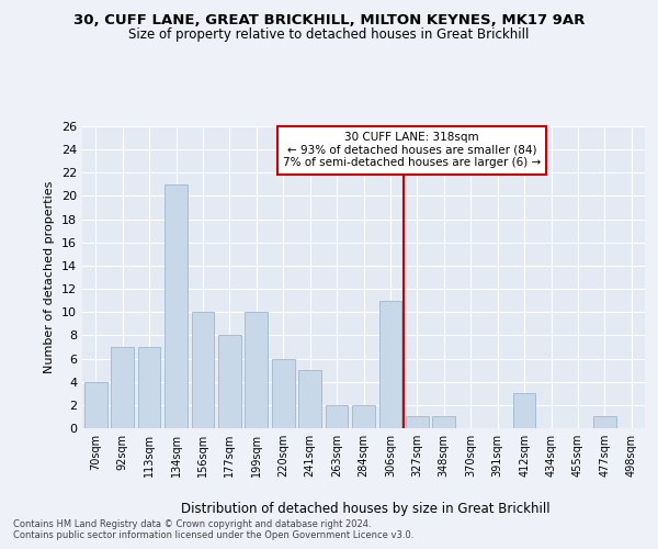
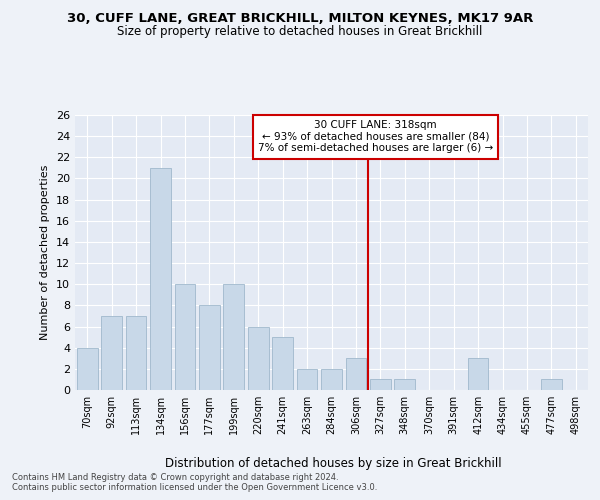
306sqm: 11 -> 3
